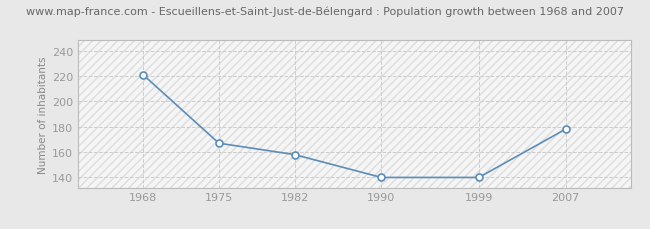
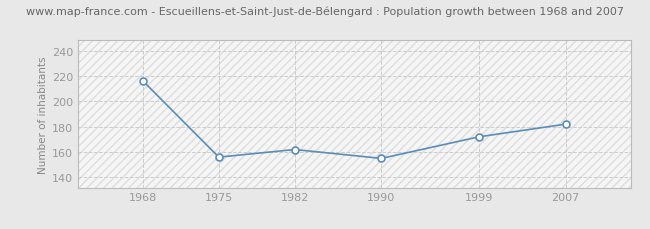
1968: 221 -> 216
1975: 167 -> 156
1982: 158 -> 162
1990: 140 -> 155
1999: 140 -> 172
2007: 178 -> 182
